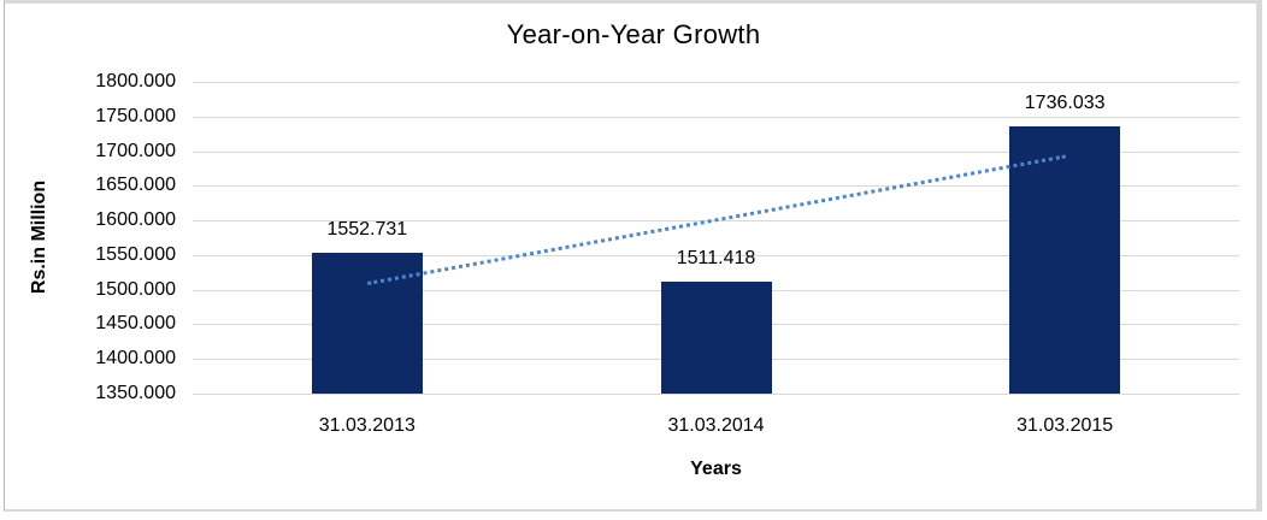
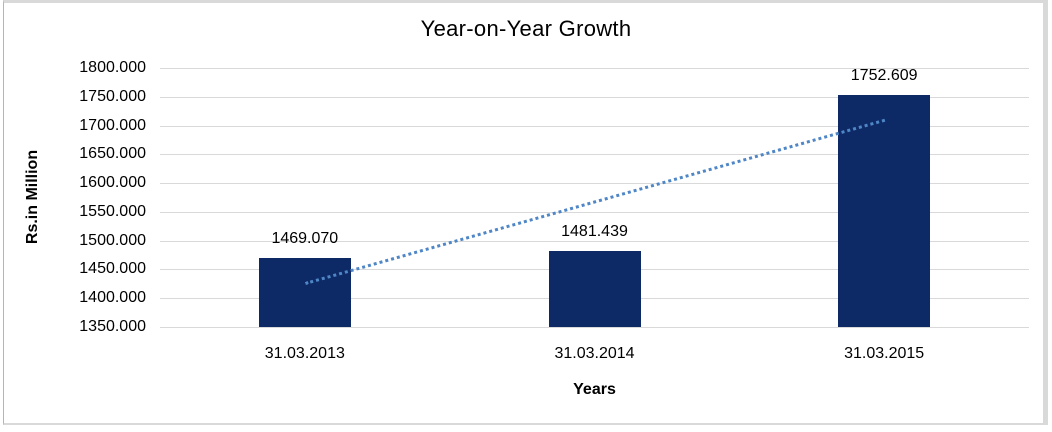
31.03.2013: 1552.731 -> 1469.070
31.03.2014: 1511.418 -> 1481.439
31.03.2015: 1736.033 -> 1752.609
